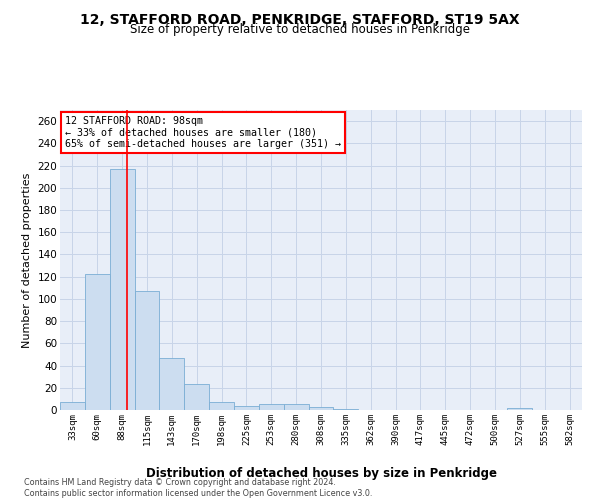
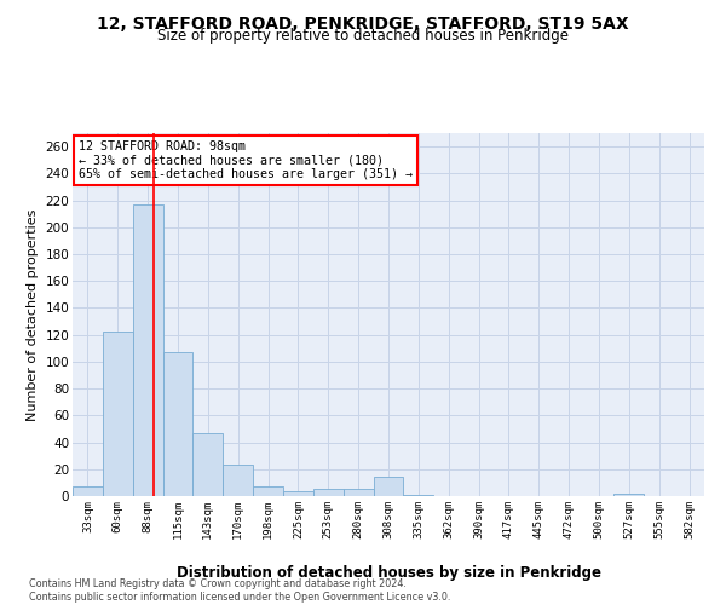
308sqm: 3 -> 14
